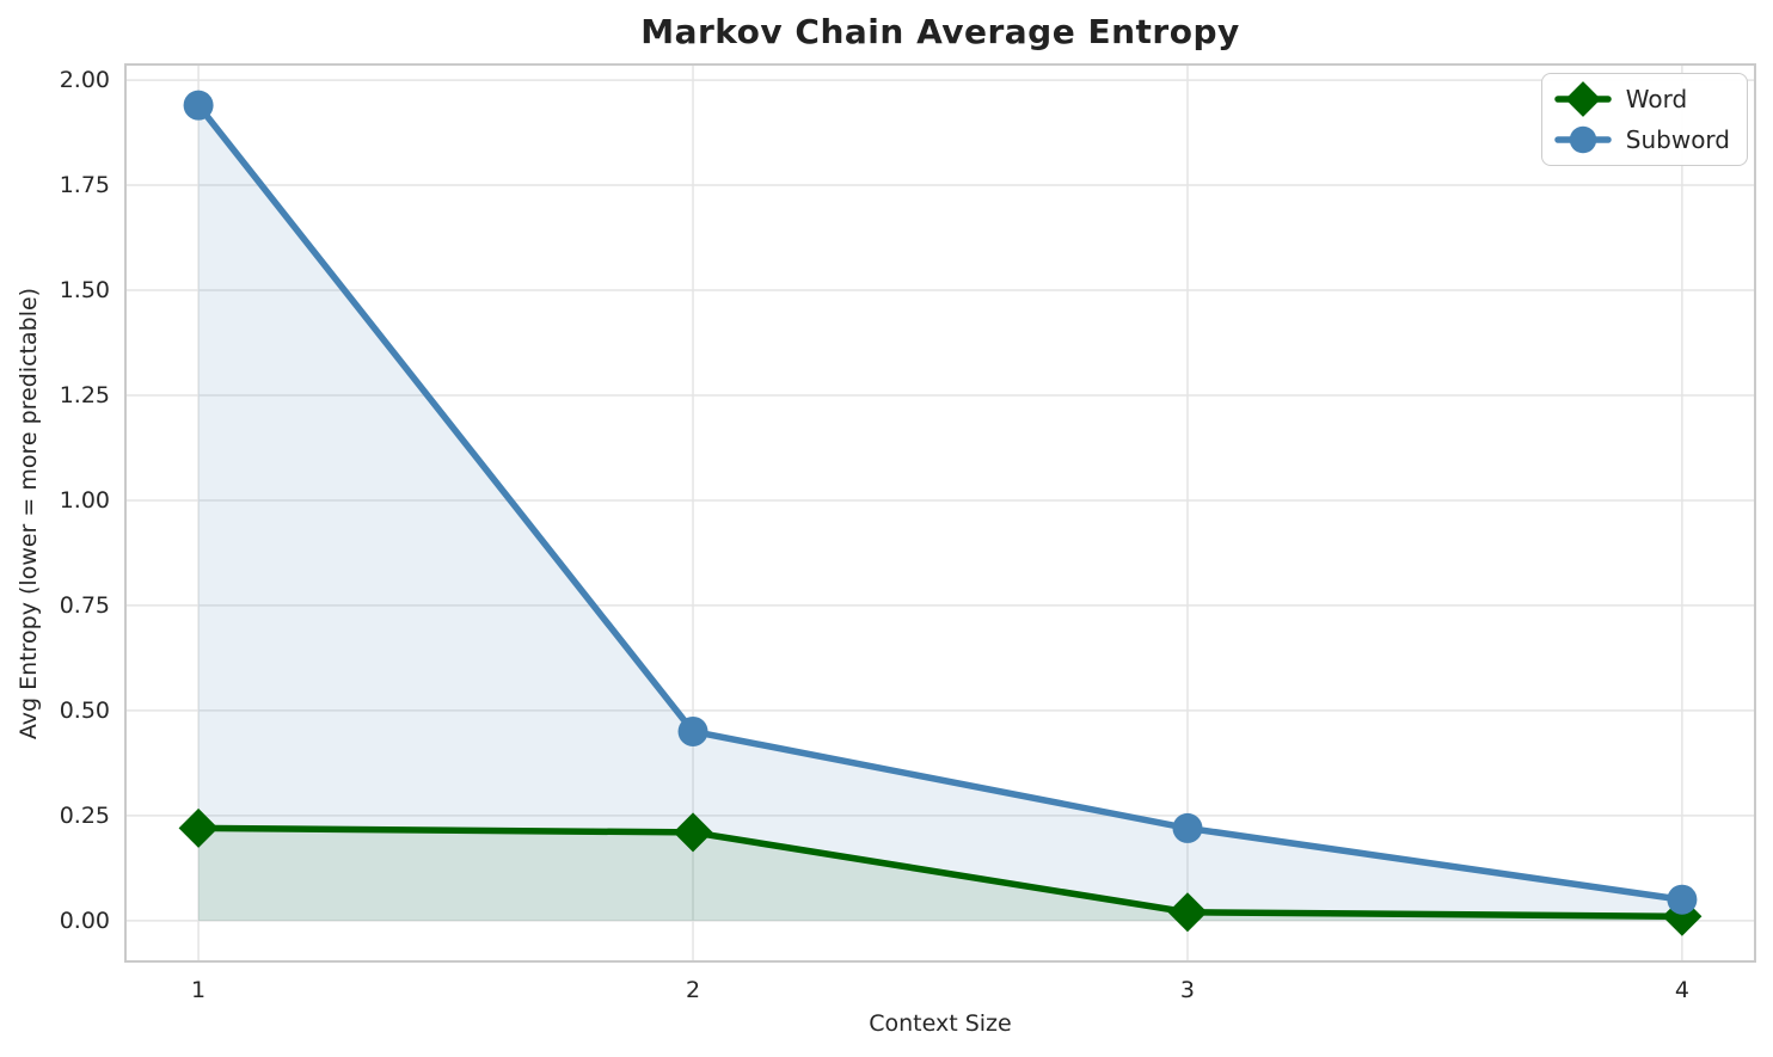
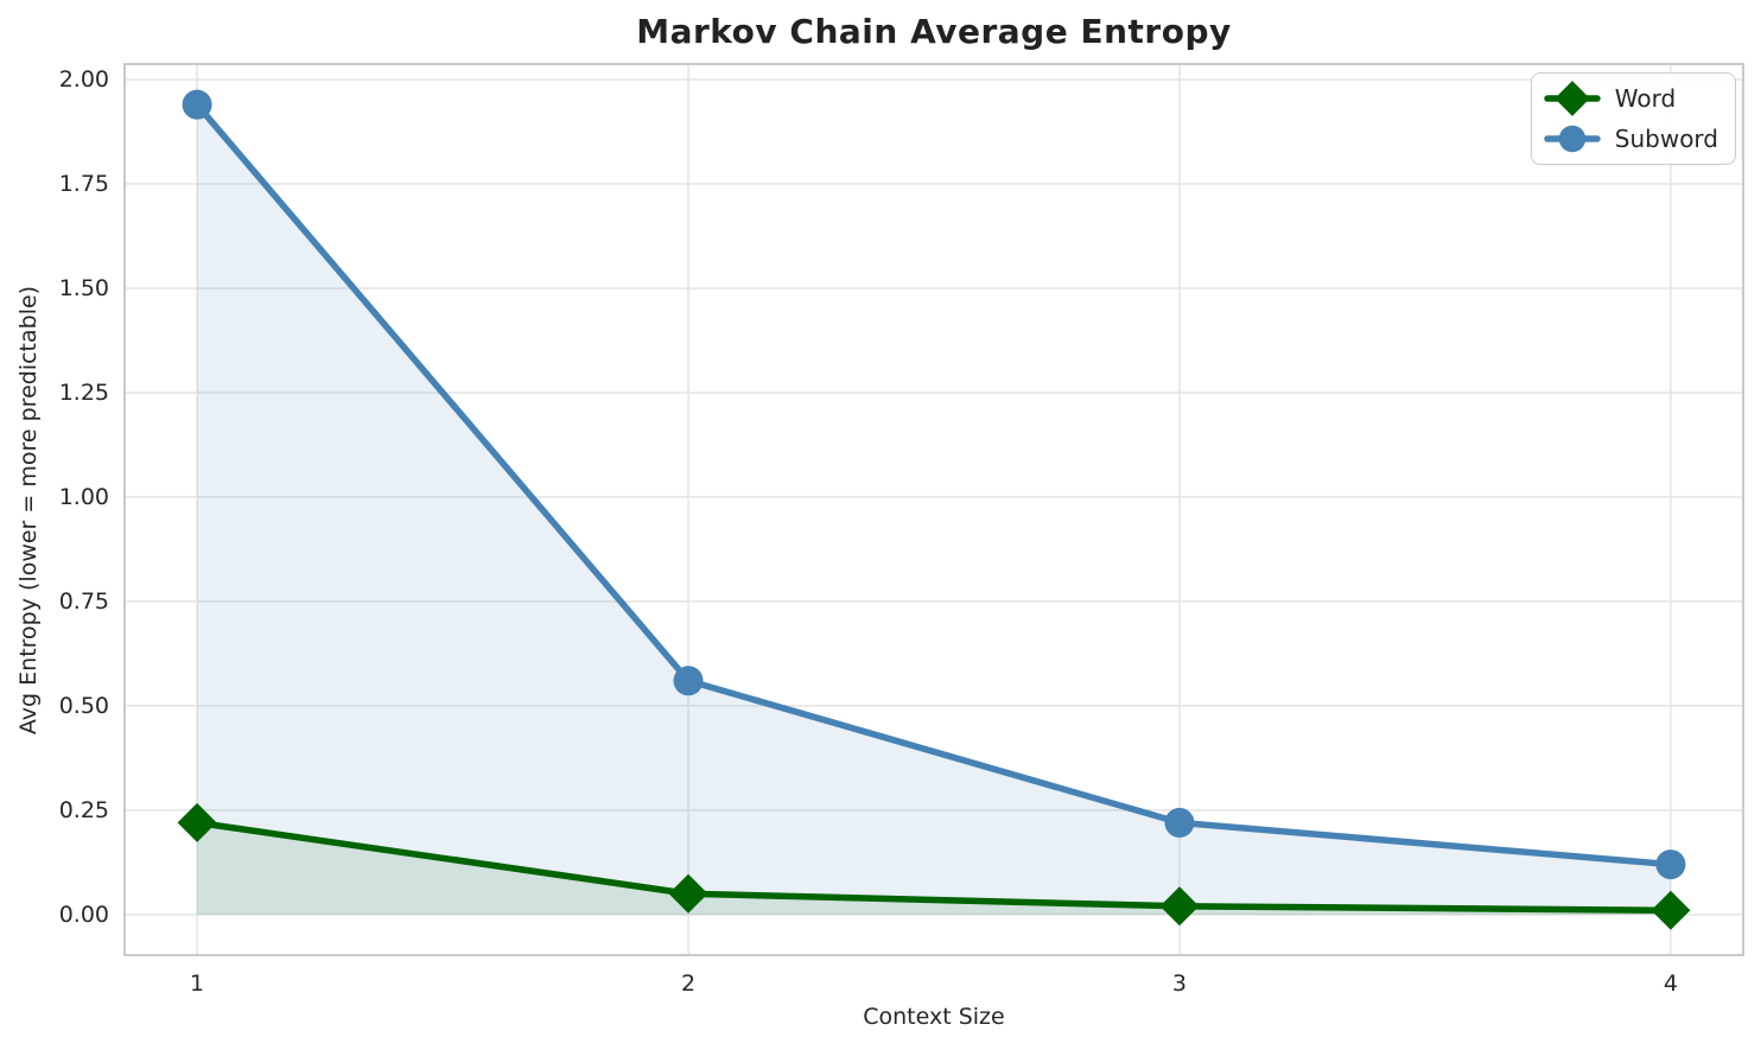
Word/2: 0.21 -> 0.05
Subword/2: 0.45 -> 0.56
Subword/4: 0.05 -> 0.12
